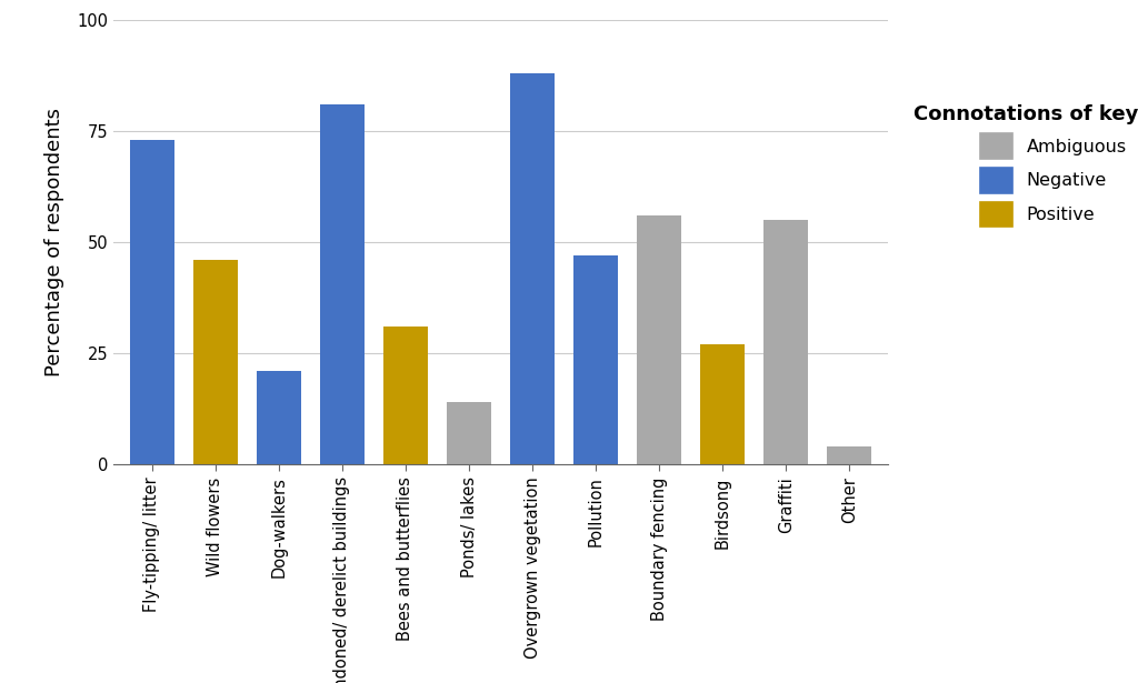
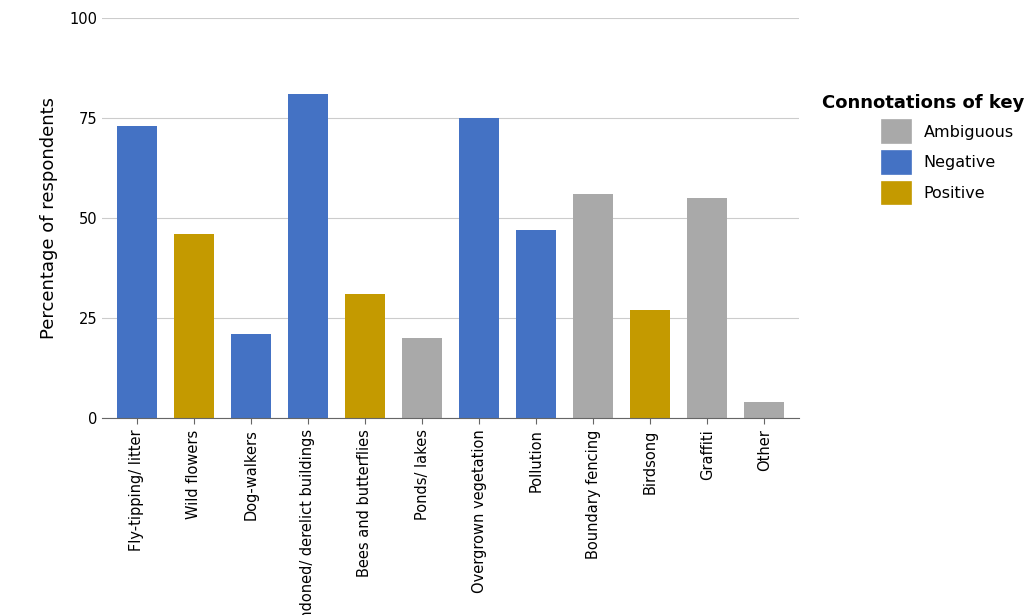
Ponds/ lakes: 14 -> 20
Overgrown vegetation: 88 -> 75
